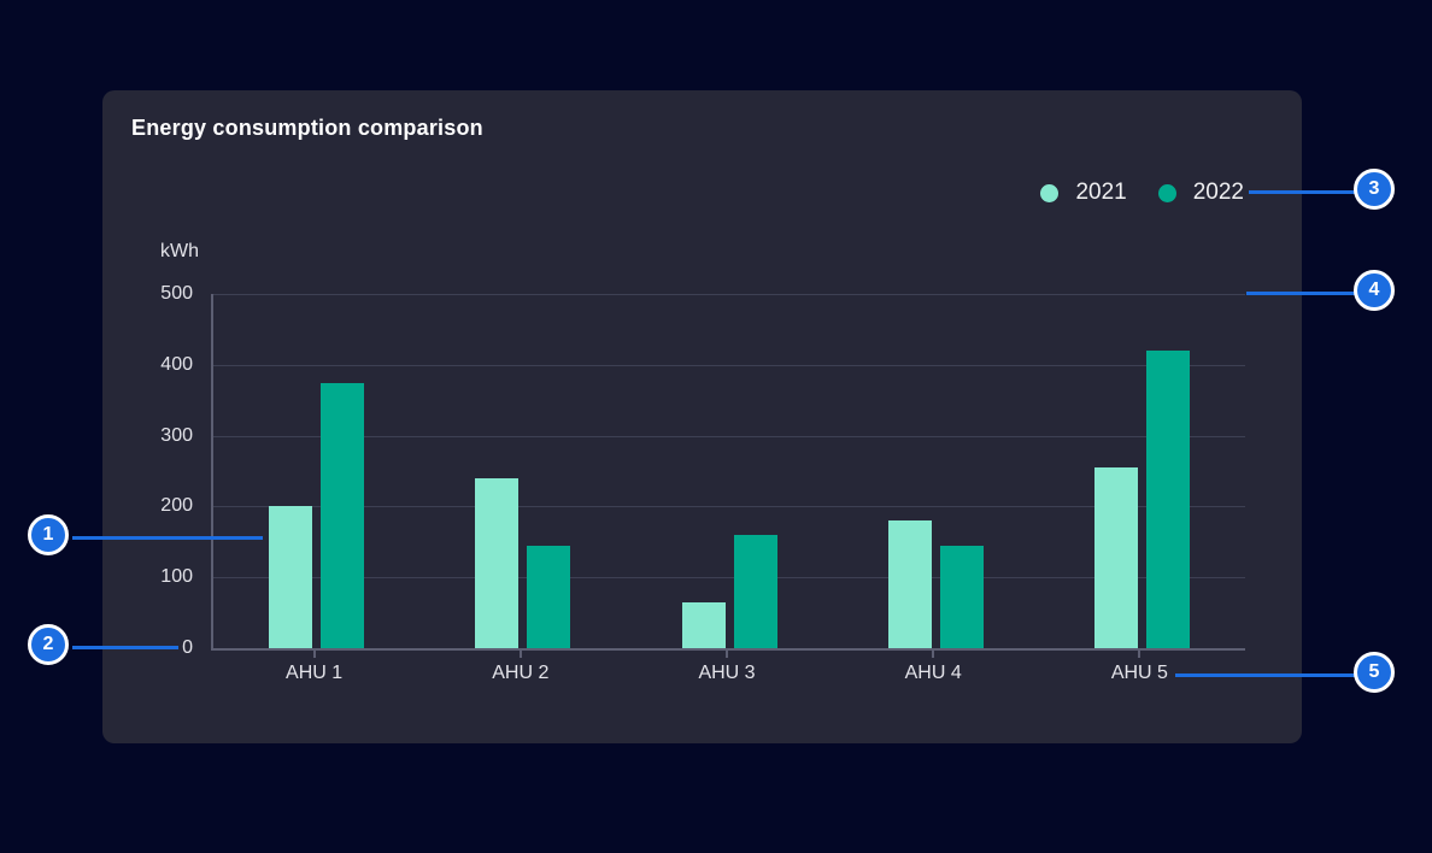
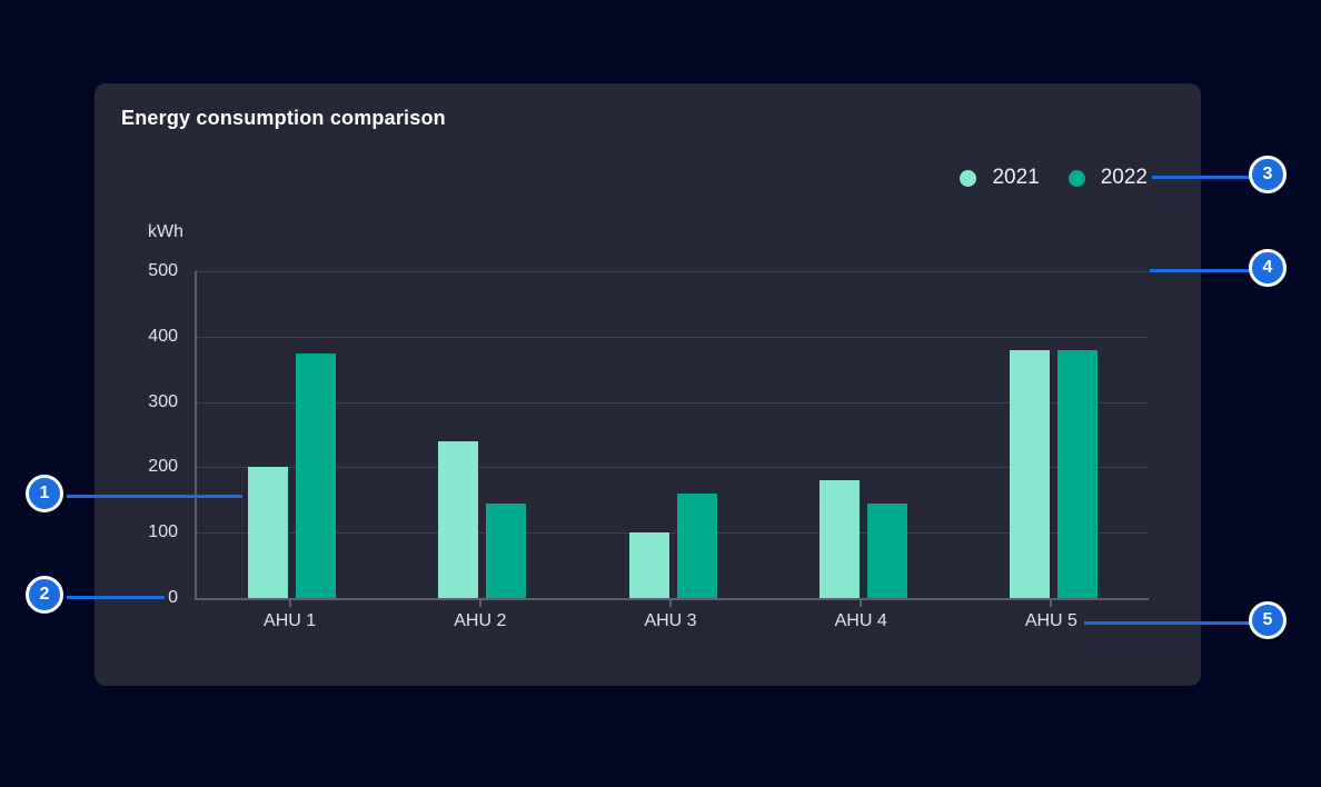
2021/AHU 3: 60 -> 100
2021/AHU 5: 260 -> 380
2022/AHU 5: 420 -> 380
